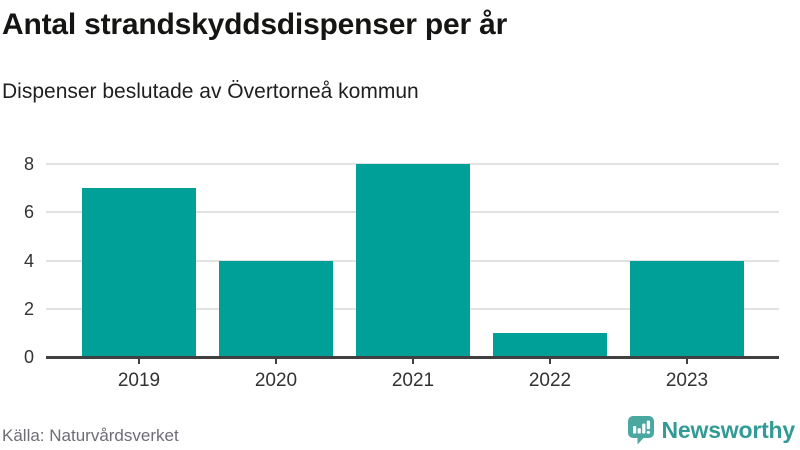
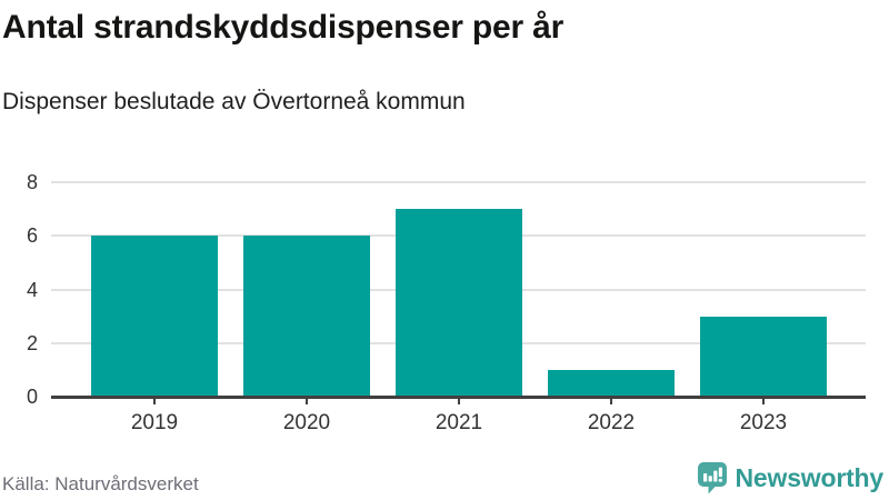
2019: 7 -> 6
2020: 4 -> 6
2021: 8 -> 7
2023: 4 -> 3
